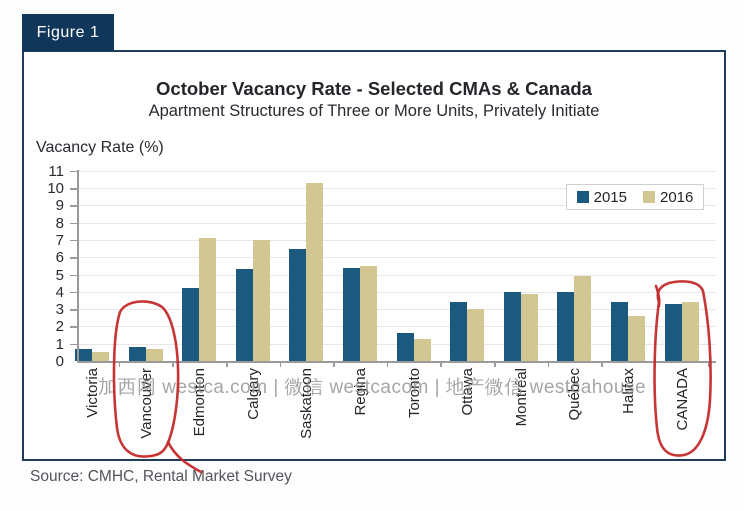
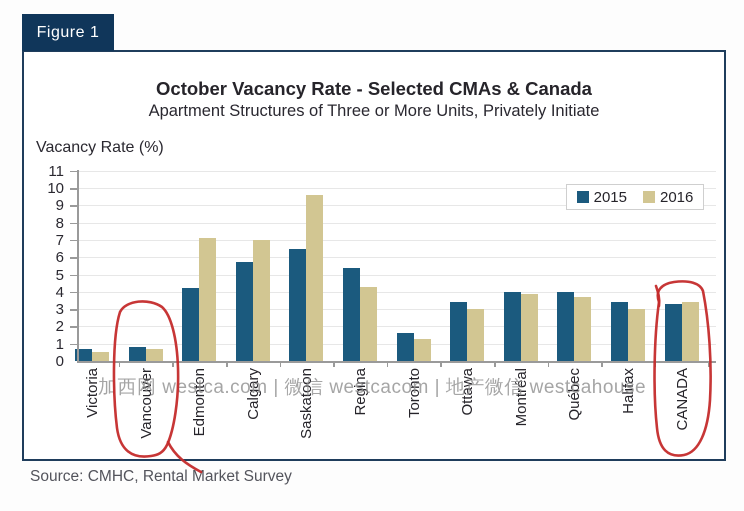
2015/Calgary: 5.3 -> 5.7
2016/Saskatoon: 10.3 -> 9.6
2016/Regina: 5.5 -> 4.3
2016/Québec: 4.9 -> 3.7
2016/Halifax: 2.6 -> 3.0
